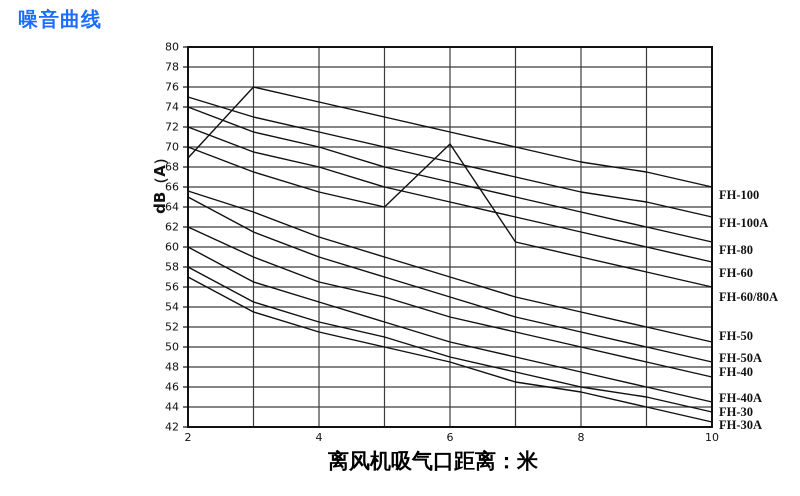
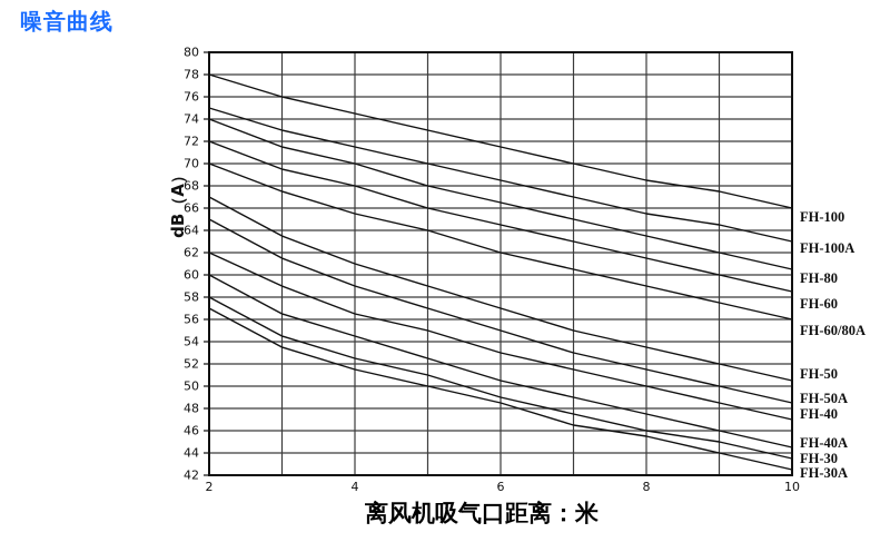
FH-100/2: 68.9 -> 78.0
FH-50/2: 65.6 -> 67.0
FH-60/80A/6: 70.3 -> 62.0
